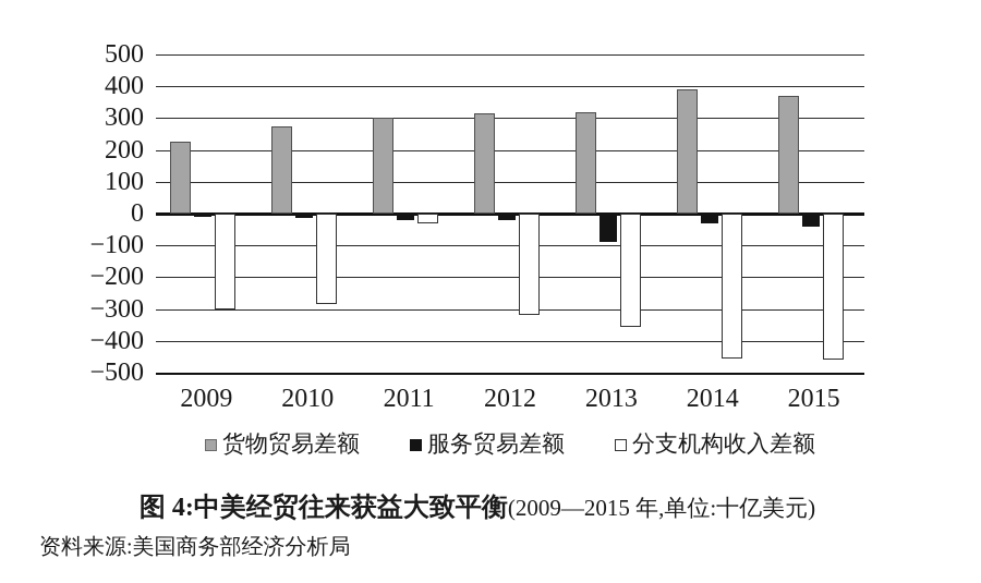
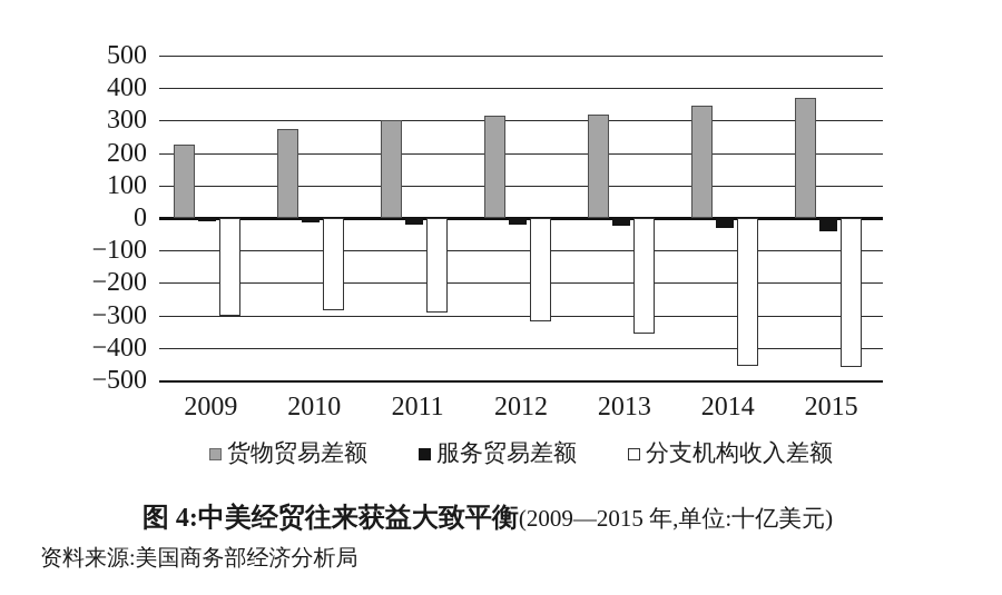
分支机构收入差额/2011: -30 -> -290
服务贸易差额/2013: -90 -> -20
货物贸易差额/2014: 390 -> 340
